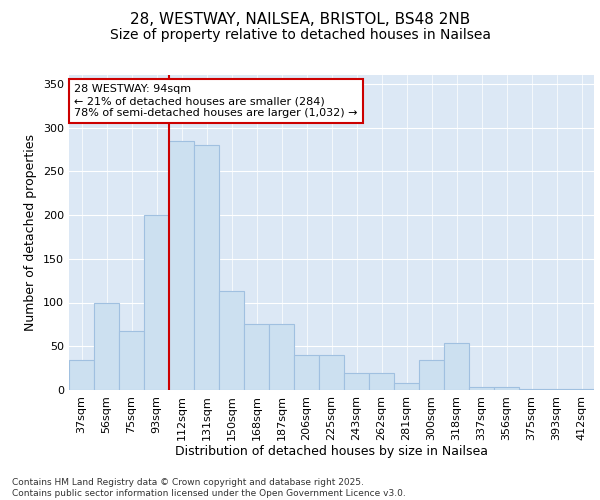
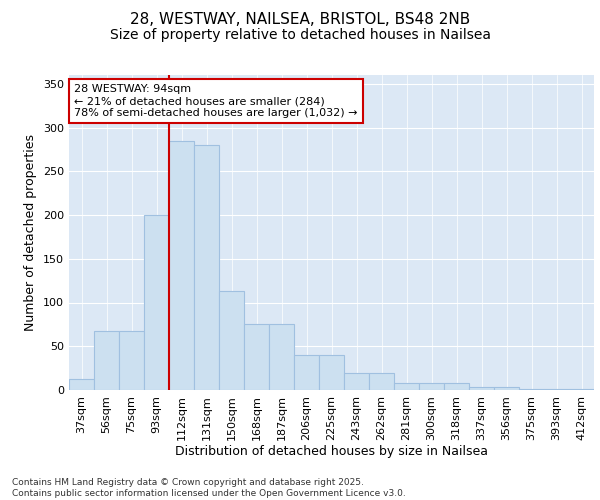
37sqm: 34 -> 13
56sqm: 100 -> 68
300sqm: 34 -> 8
318sqm: 54 -> 8
